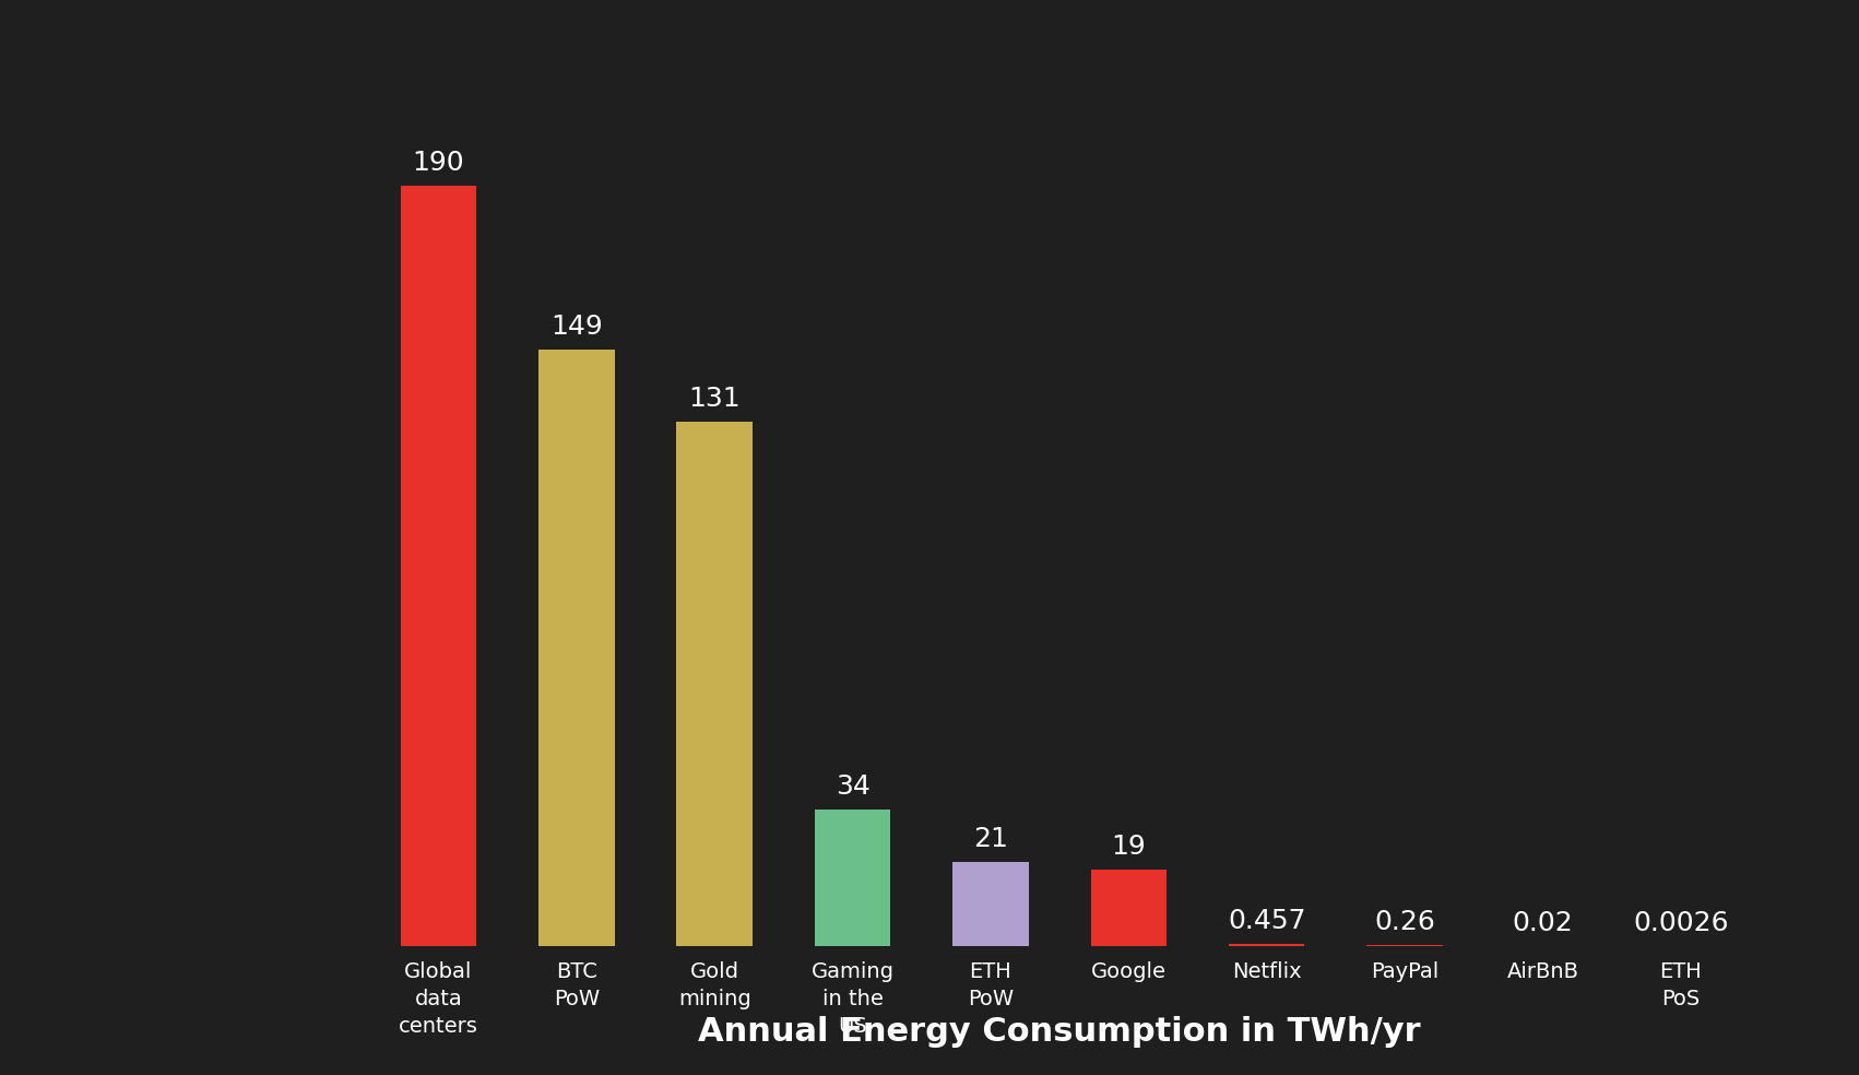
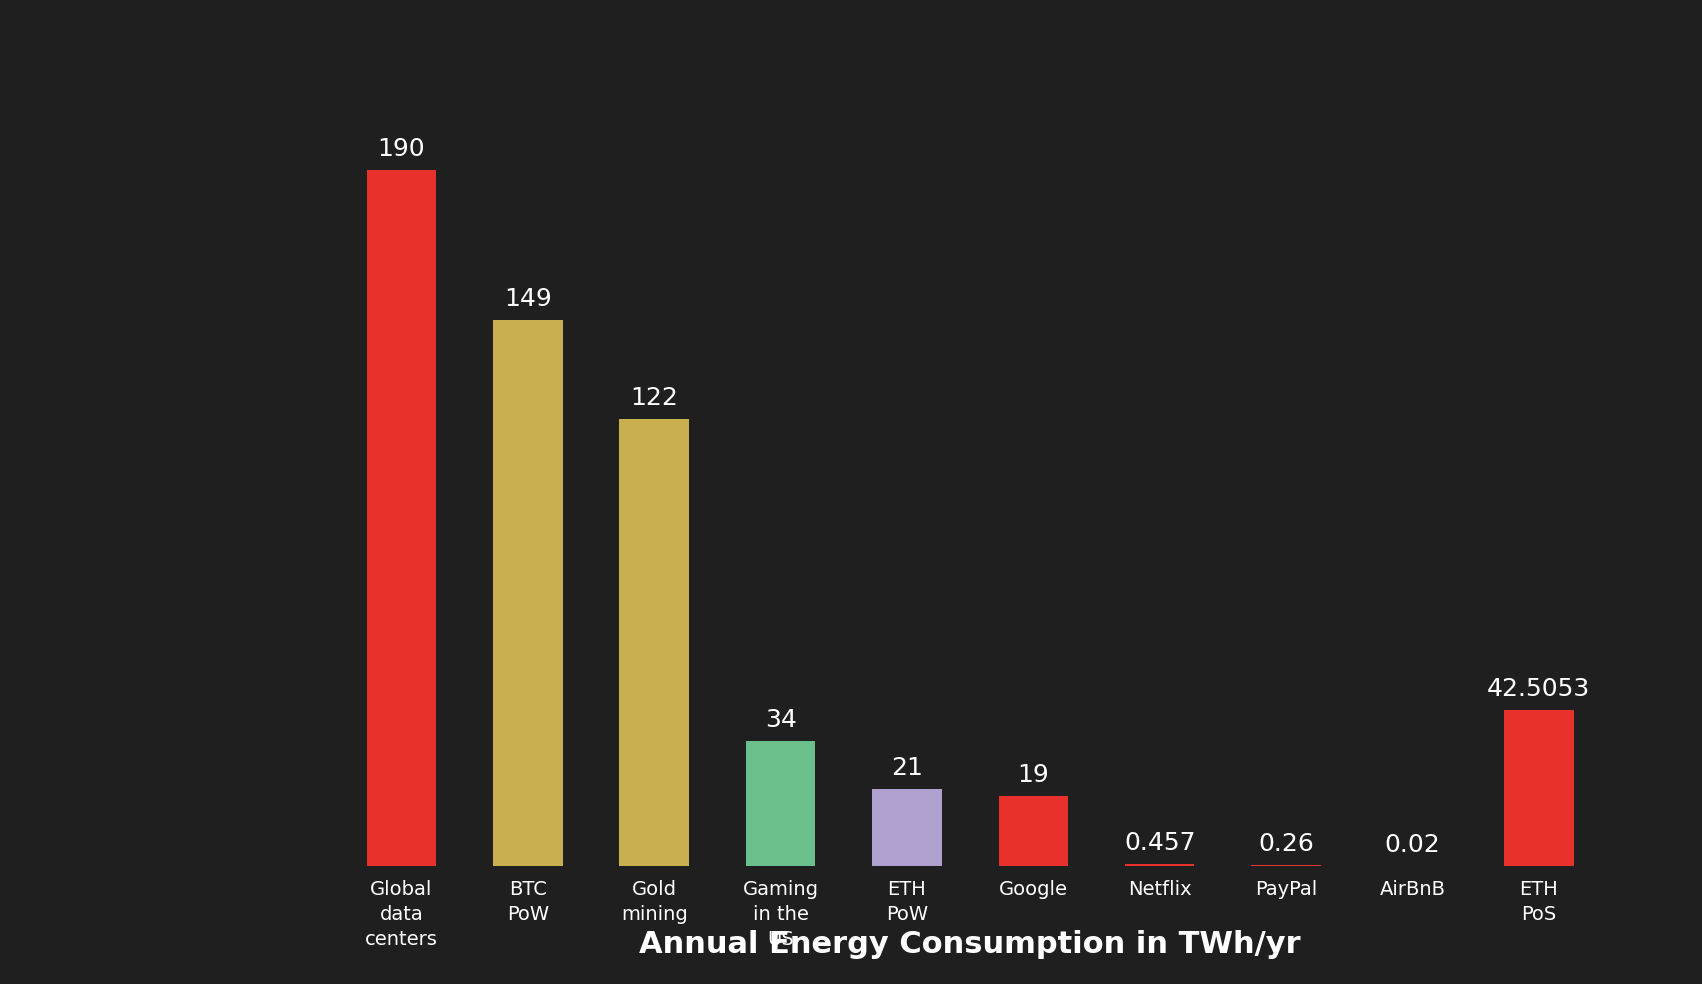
Gold mining: 131 -> 122
ETH PoS: 0.0026 -> 42.5053
